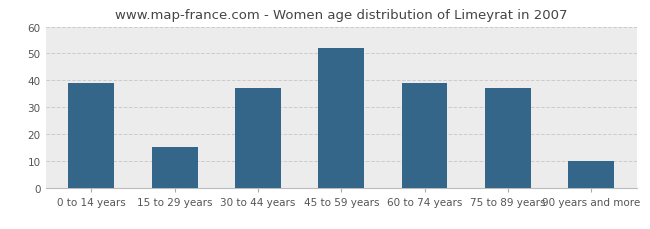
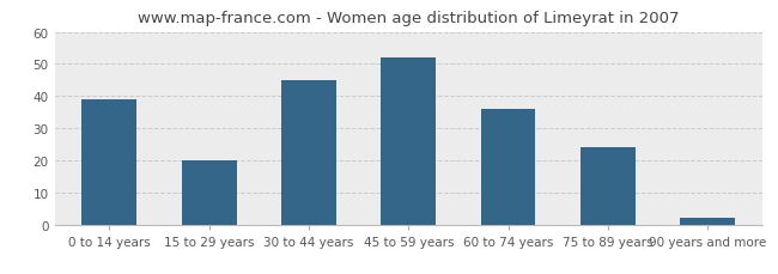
15 to 29 years: 15 -> 20
30 to 44 years: 37 -> 45
60 to 74 years: 39 -> 36
75 to 89 years: 37 -> 24
90 years and more: 10 -> 2
